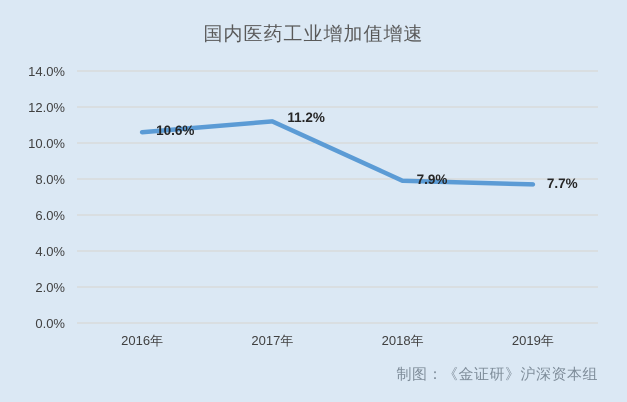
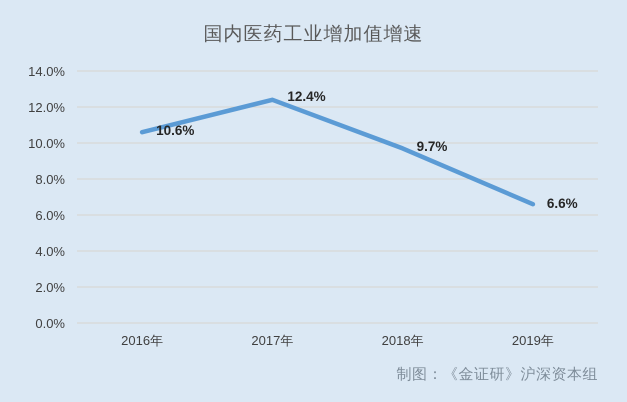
2017年: 11.2% -> 12.4%
2018年: 7.9% -> 9.7%
2019年: 7.7% -> 6.6%
